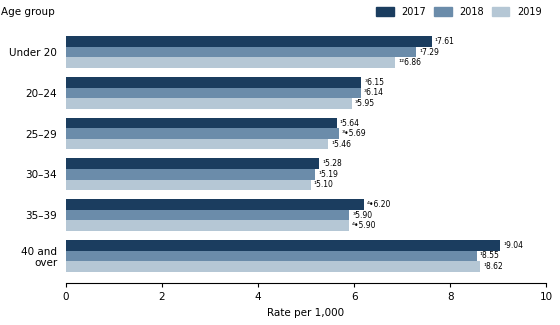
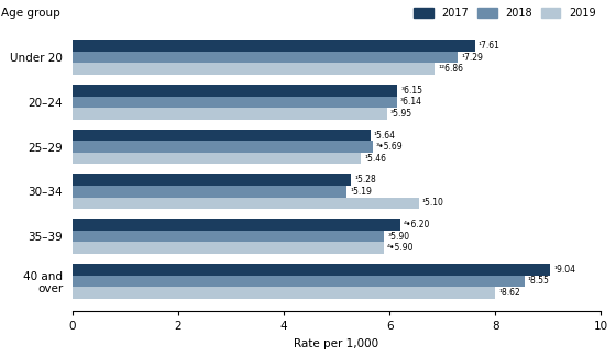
2019/30–34: 5.10 -> 6.55
2019/40 and over: 8.62 -> 8.00
